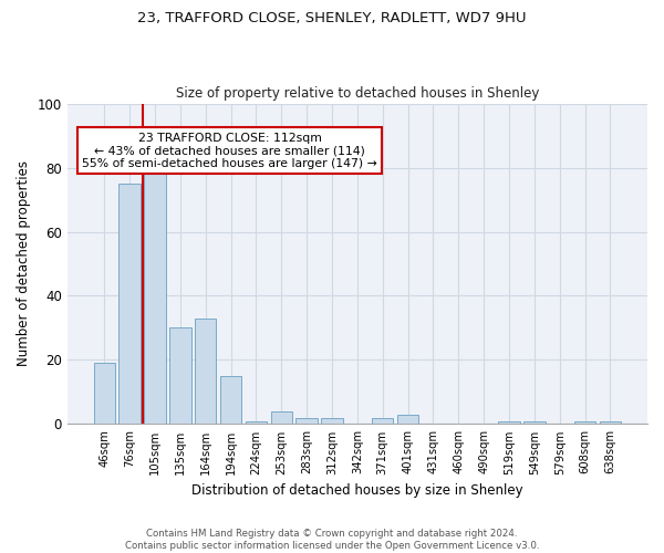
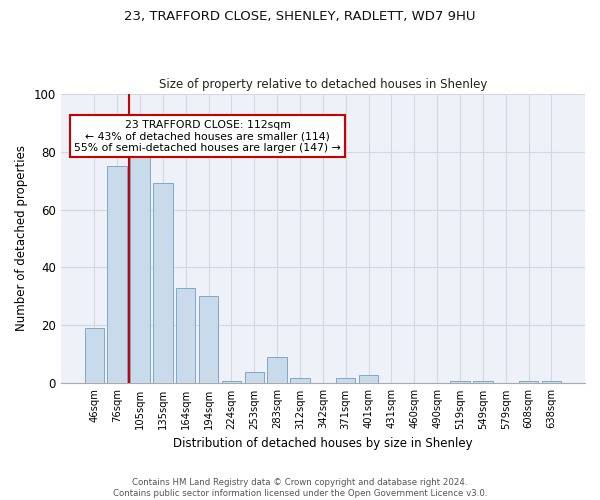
135sqm: 30 -> 69
194sqm: 15 -> 30
283sqm: 2 -> 9
